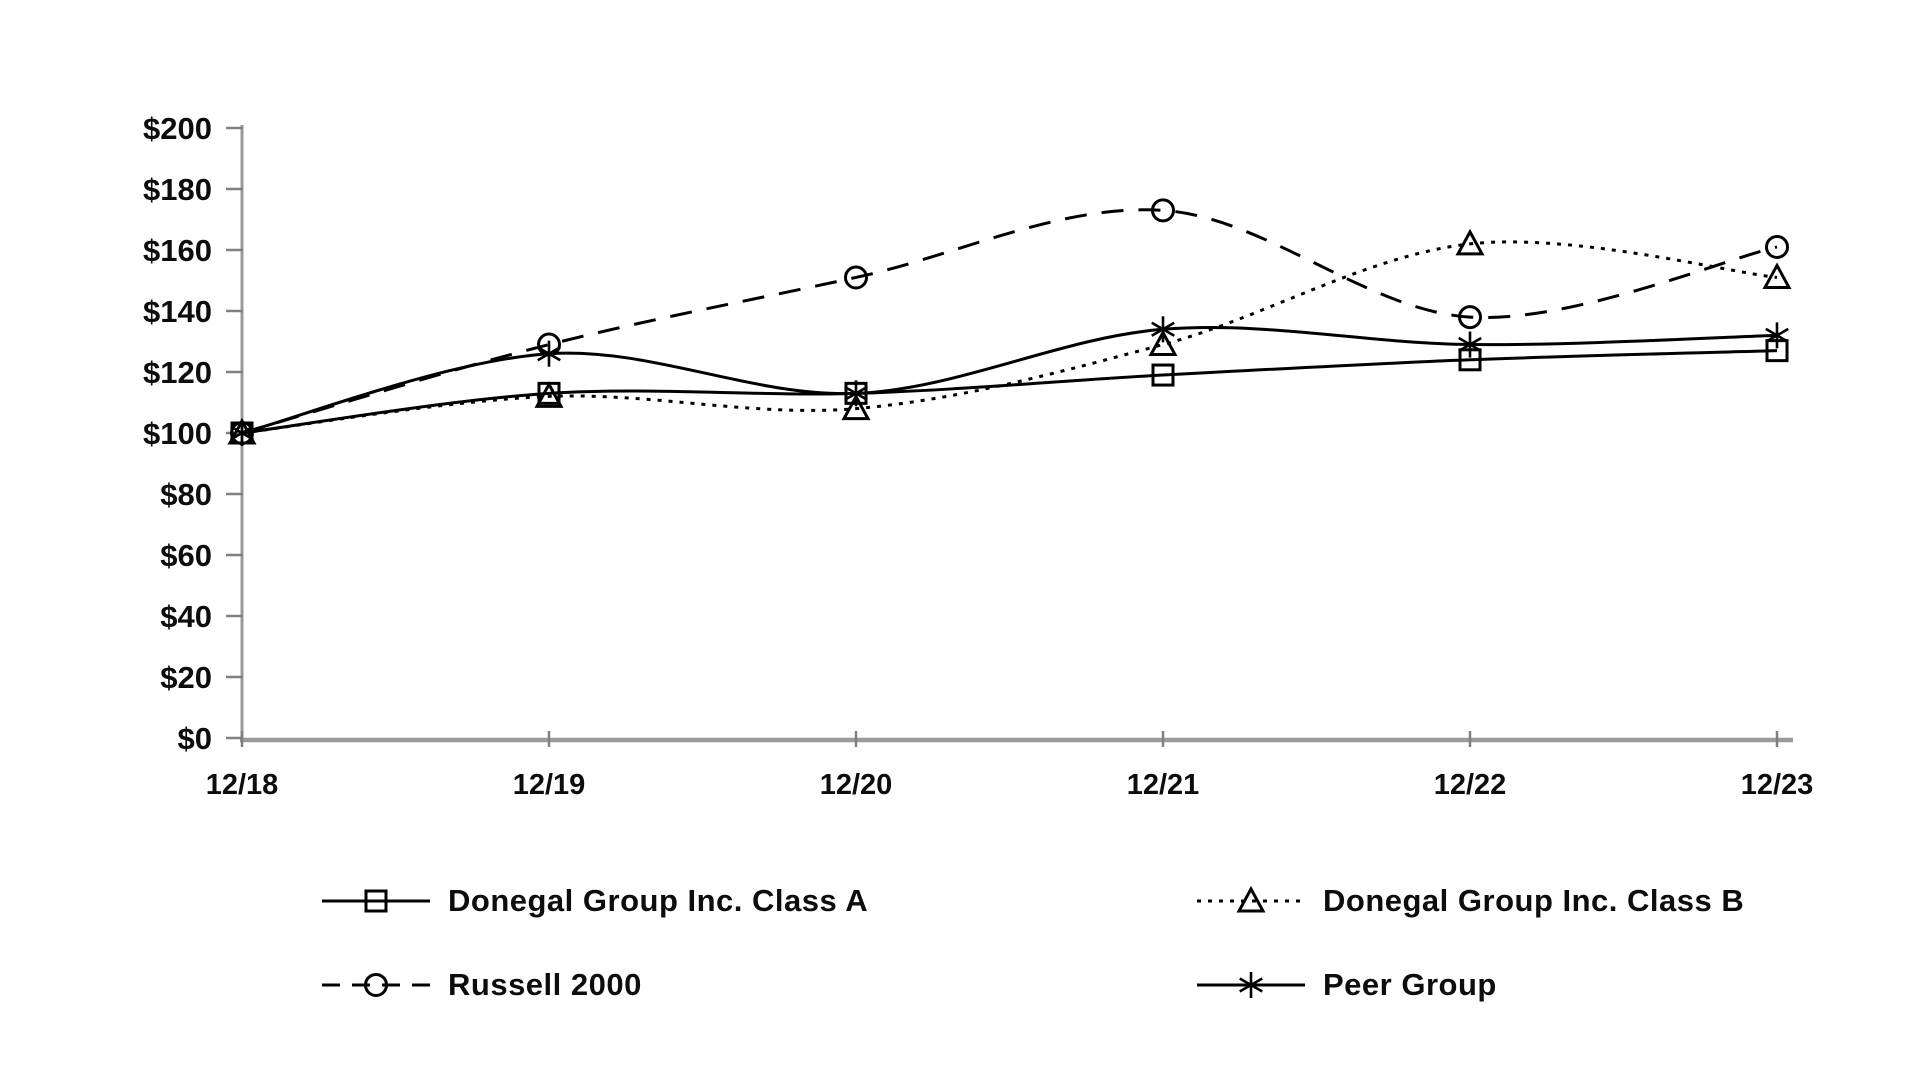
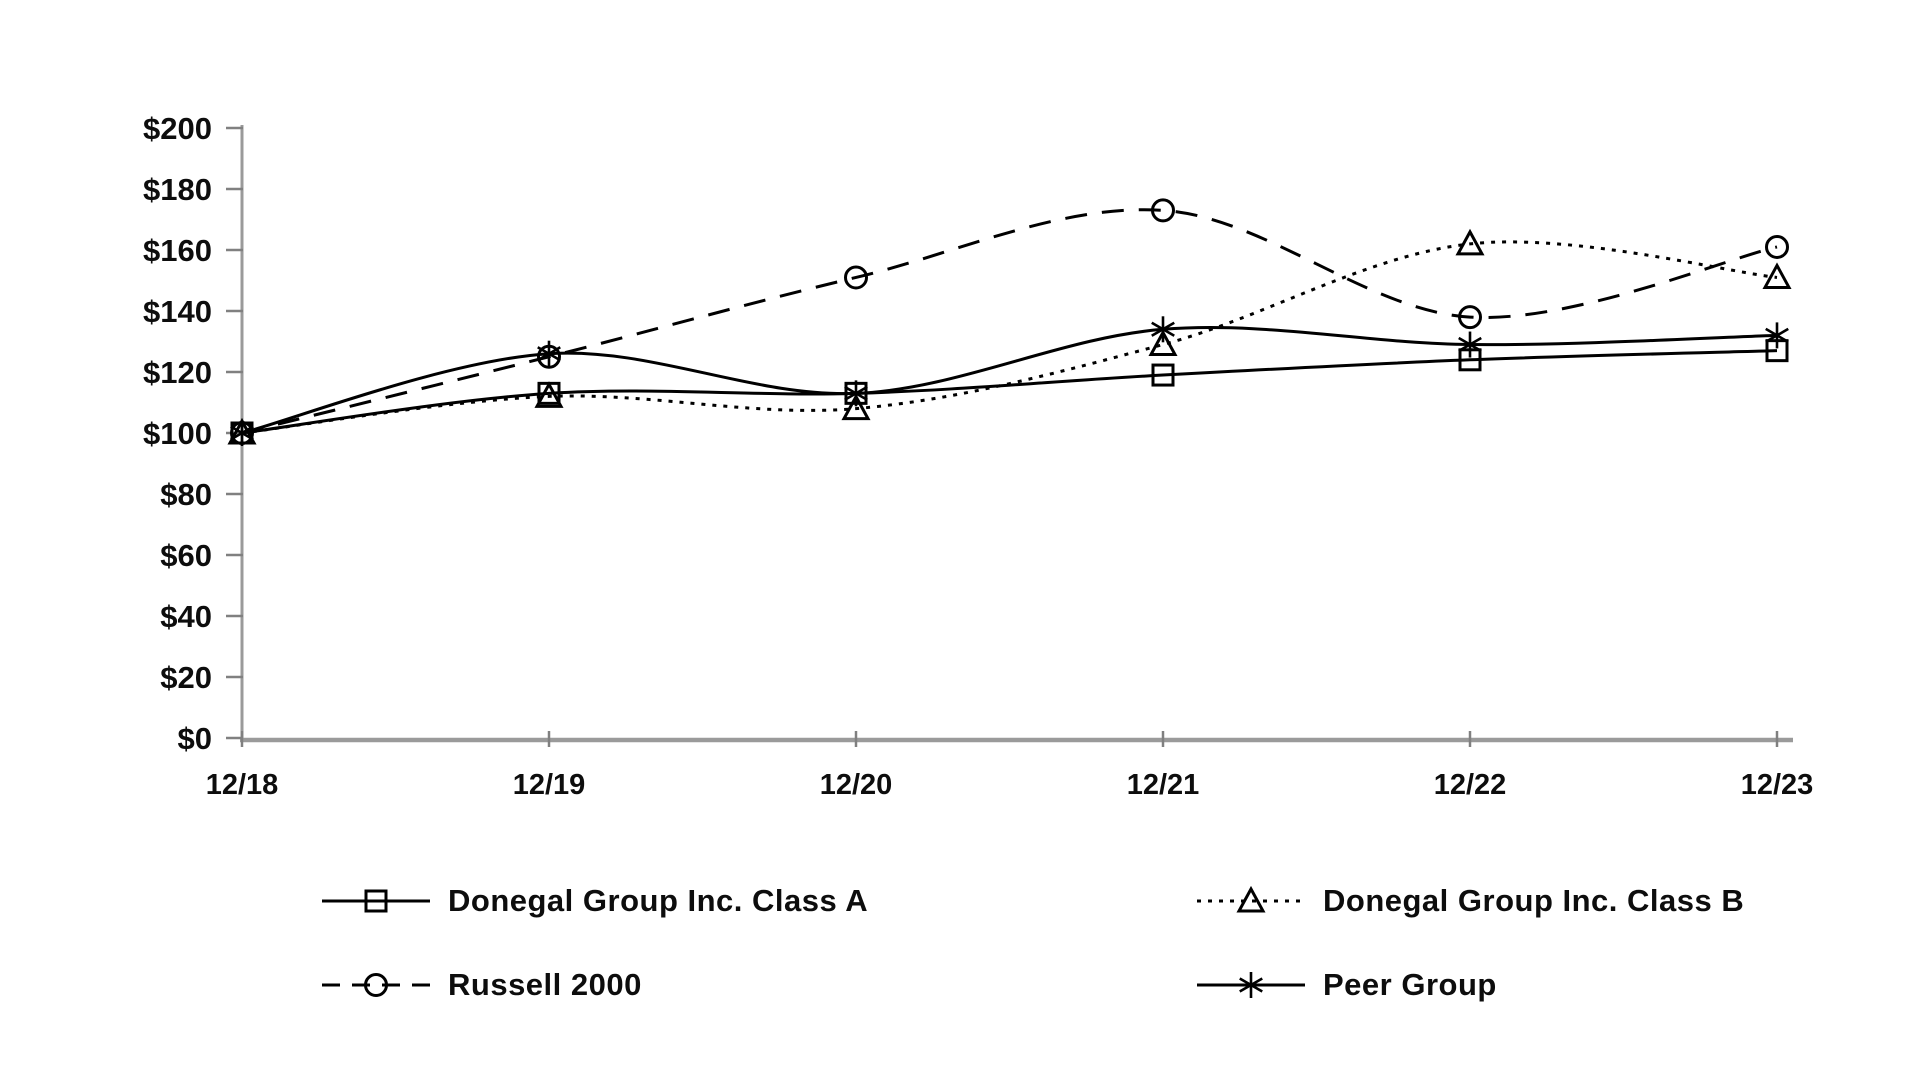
Russell 2000/12/19: $129 -> $125
